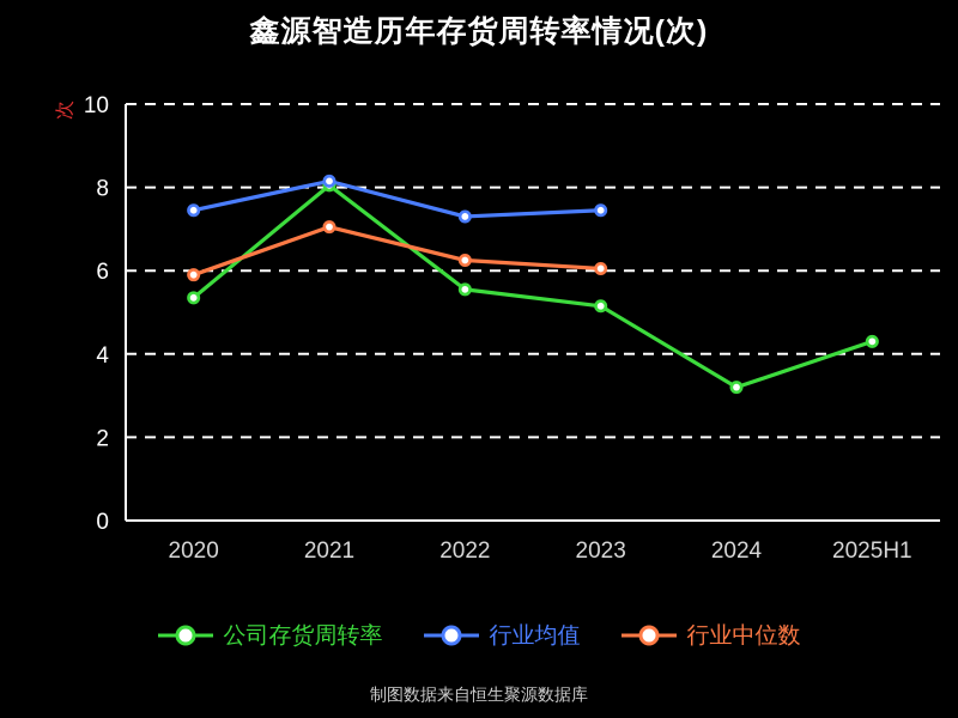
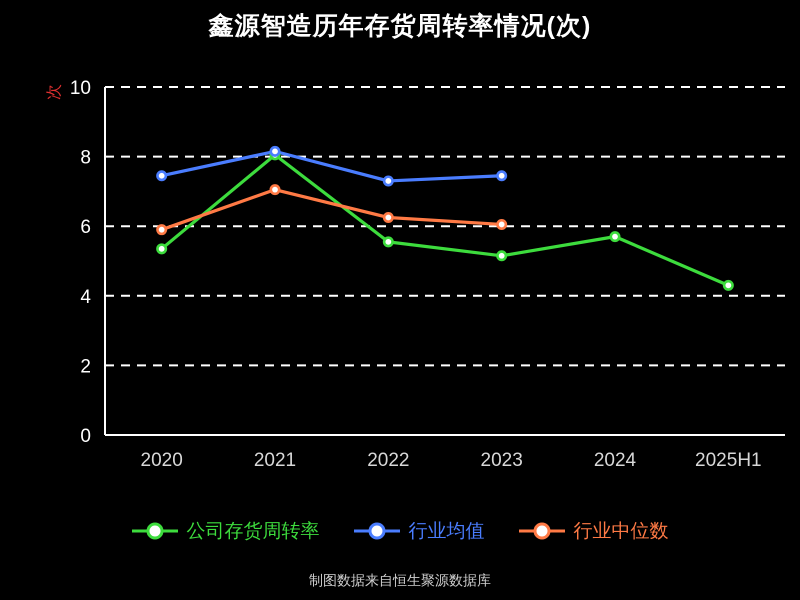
公司存货周转率/2024: 3.2 -> 5.7
